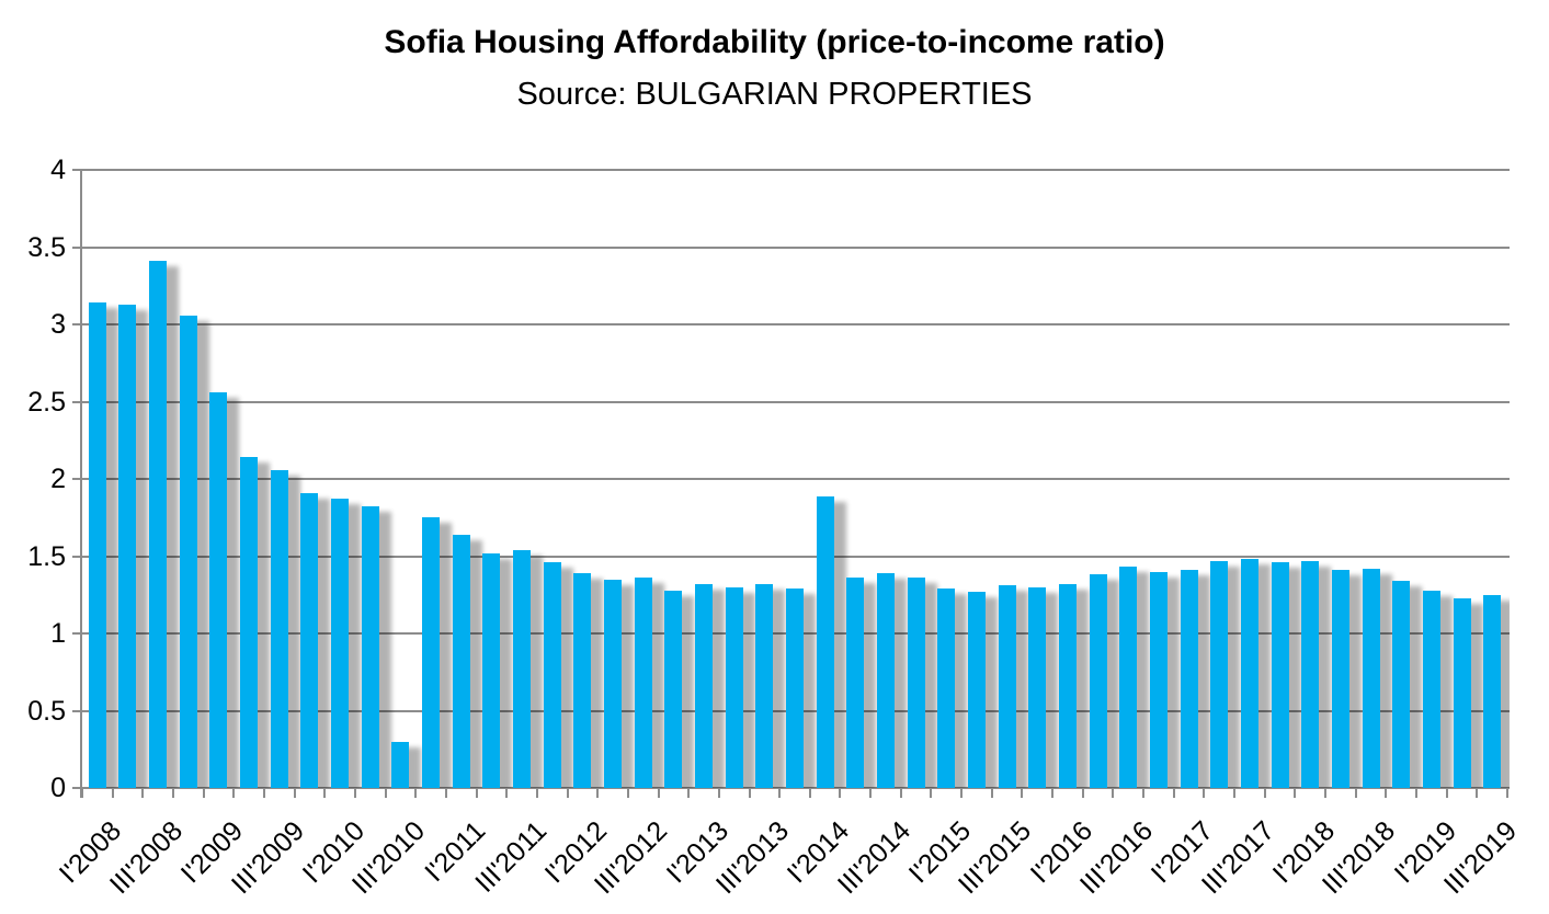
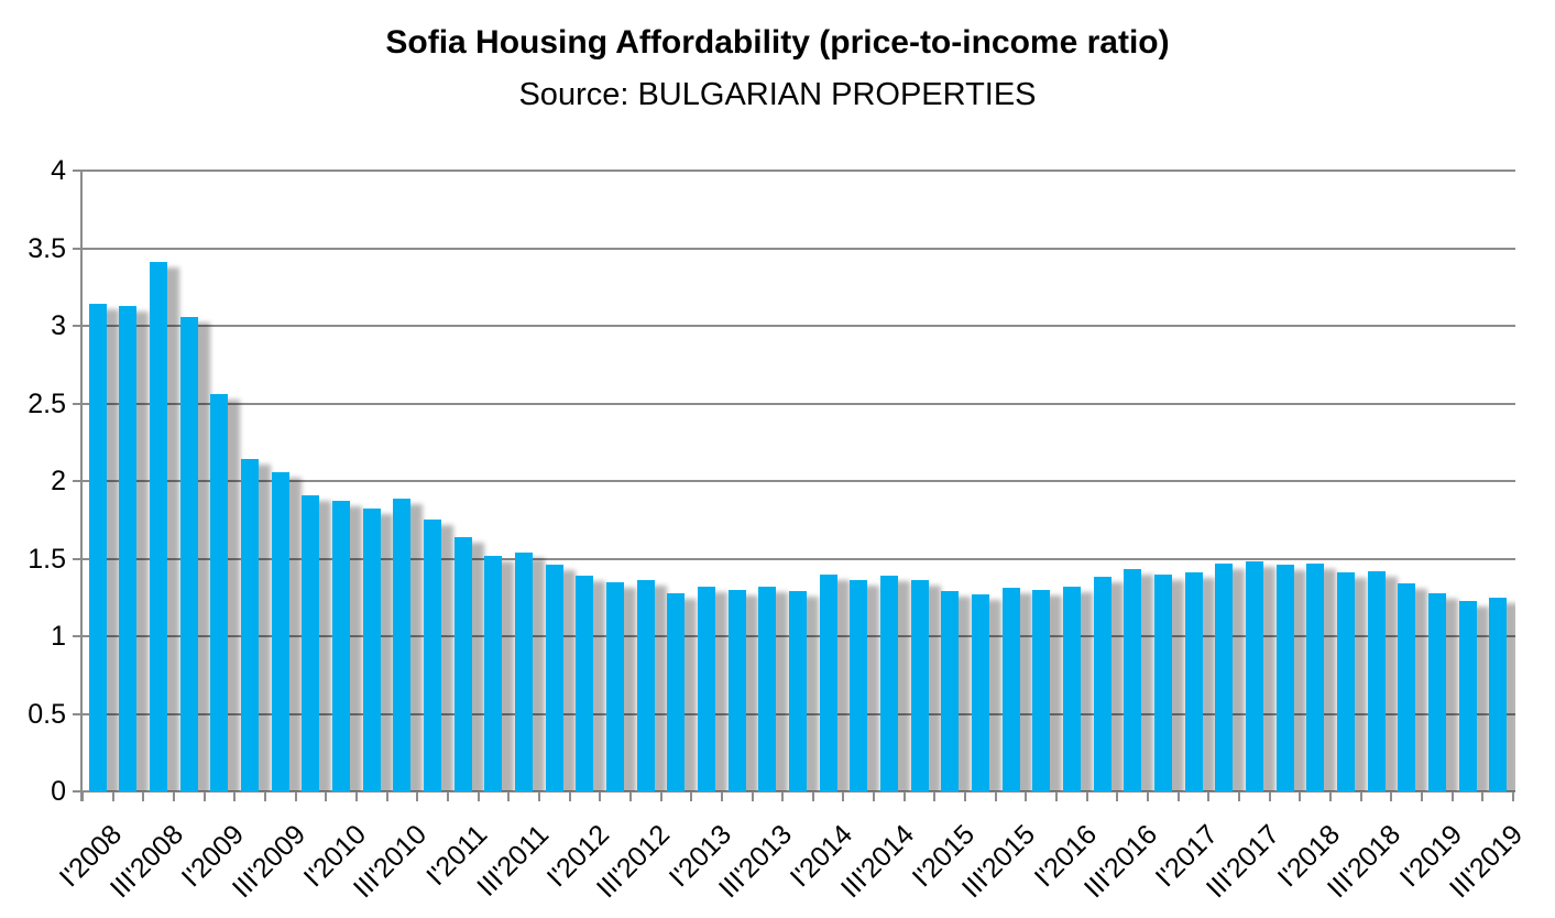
III'2010: 0.30 -> 1.89
I'2014: 1.89 -> 1.40
